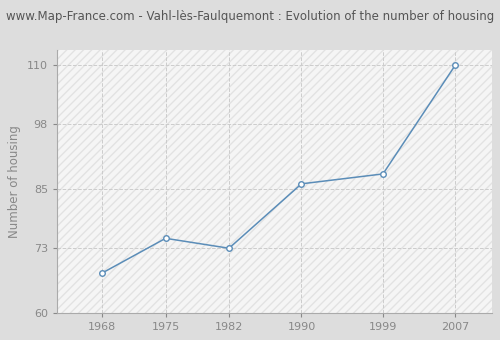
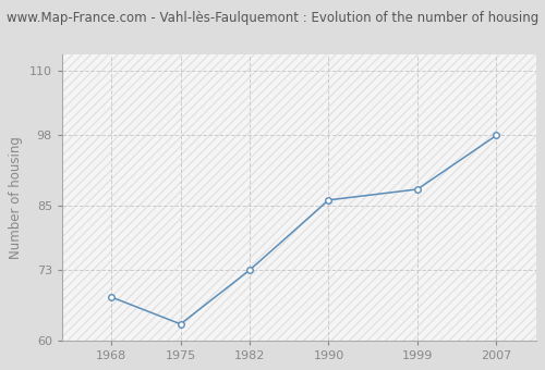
1975: 75 -> 63
2007: 110 -> 98
